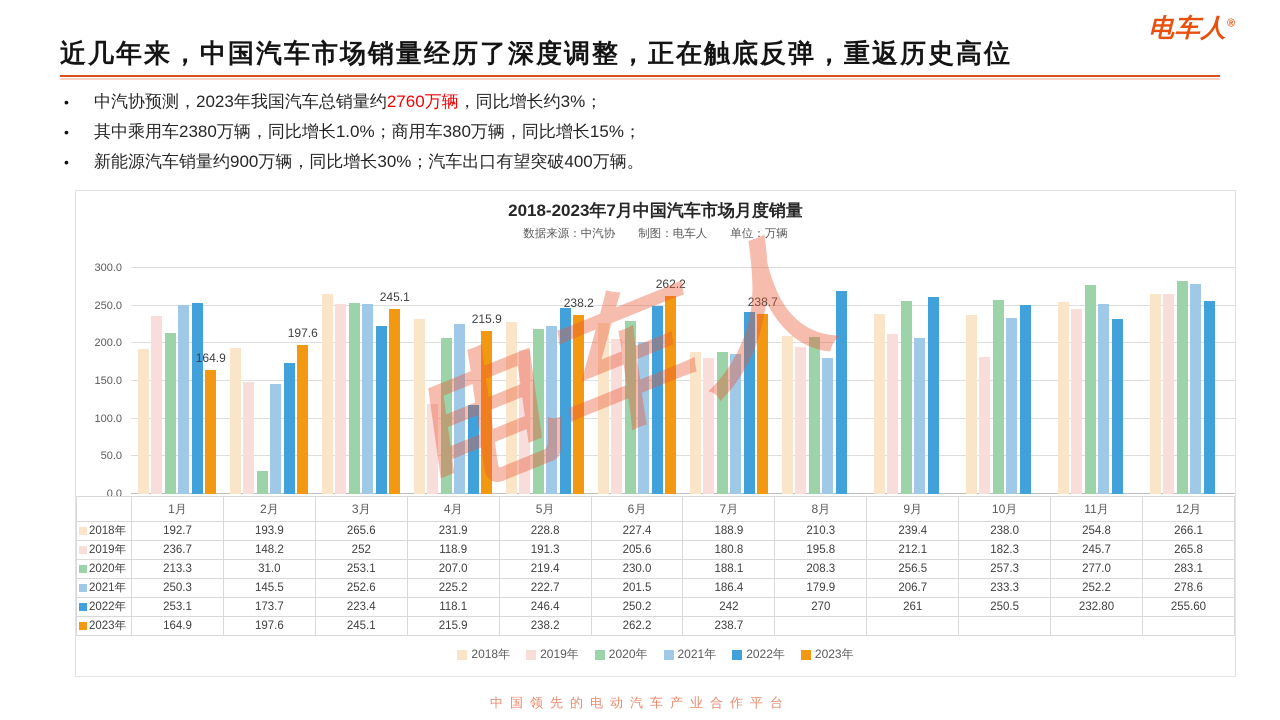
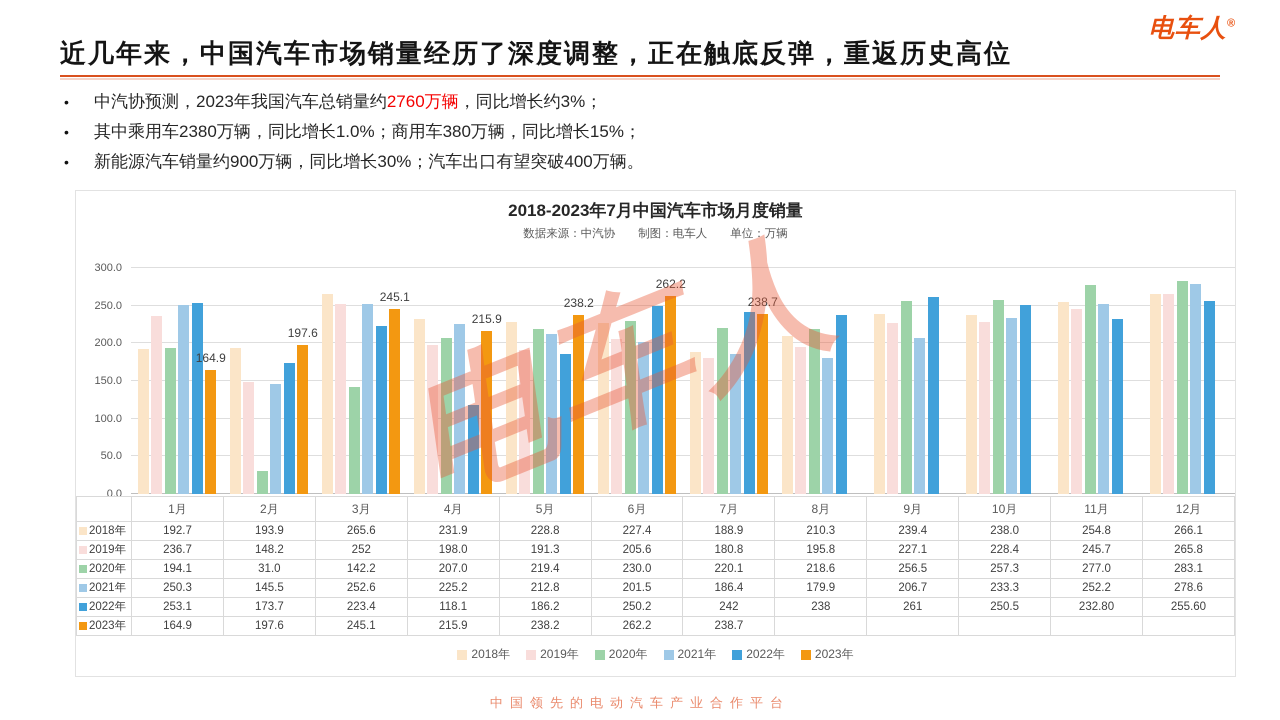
2020年/1月: 213.3 -> 194.1
2020年/3月: 253.1 -> 142.2
2019年/4月: 118.9 -> 198.0
2021年/5月: 222.7 -> 212.8
2022年/5月: 246.4 -> 186.2
2020年/7月: 188.1 -> 220.1
2020年/8月: 208.3 -> 218.6
2022年/8月: 270 -> 238
2019年/9月: 212.1 -> 227.1
2019年/10月: 182.3 -> 228.4
